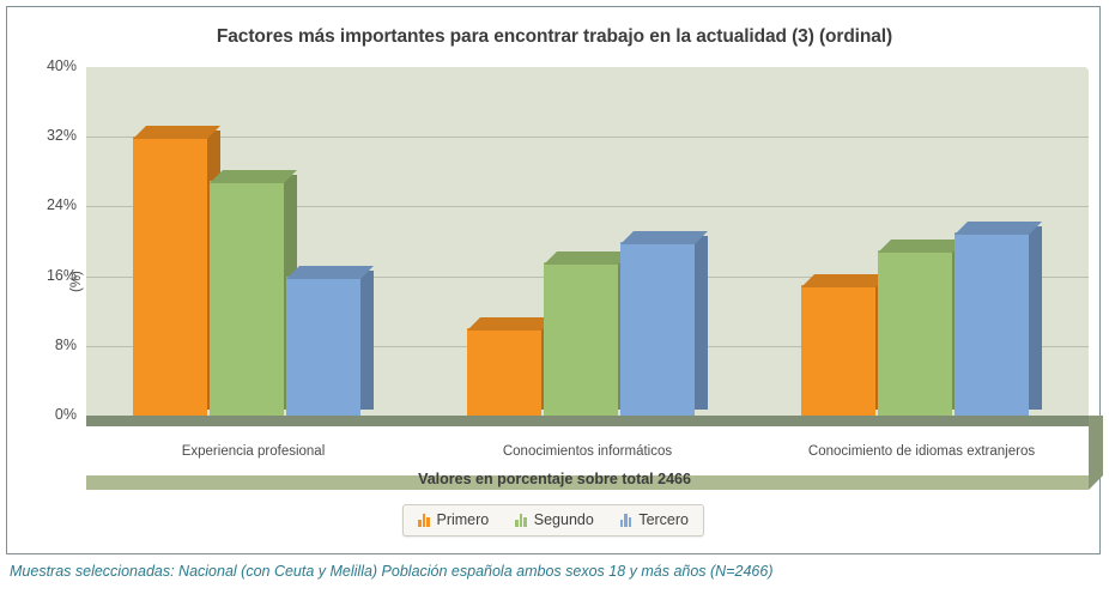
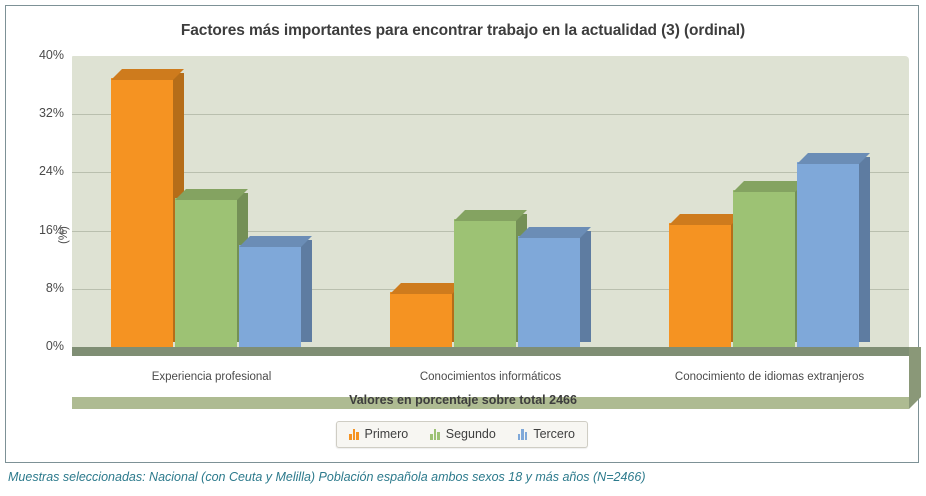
Primero/Experiencia profesional: 32% -> 37%
Segundo/Experiencia profesional: 27% -> 20%
Tercero/Experiencia profesional: 16% -> 14%
Primero/Conocimientos informáticos: 10% -> 8%
Tercero/Conocimientos informáticos: 20% -> 15%
Primero/Conocimiento de idiomas extranjeros: 15% -> 17%
Segundo/Conocimiento de idiomas extranjeros: 19% -> 22%
Tercero/Conocimiento de idiomas extranjeros: 21% -> 26%
